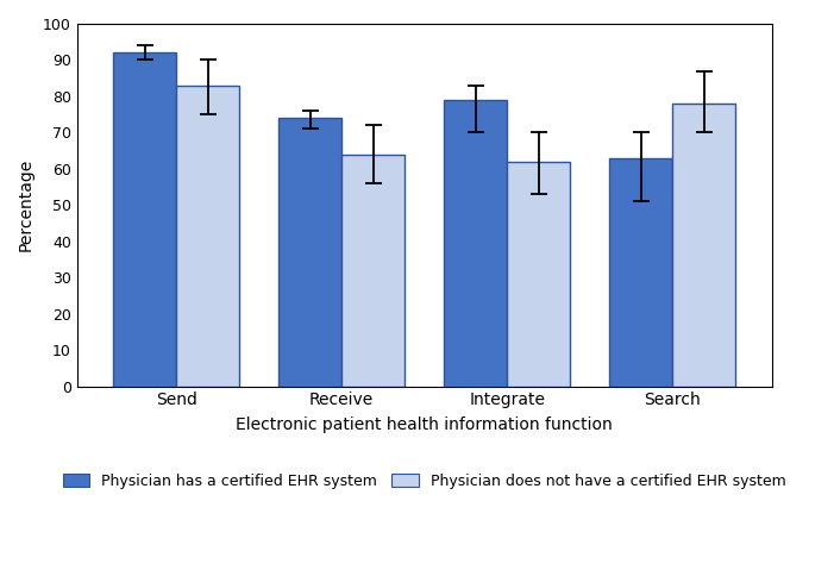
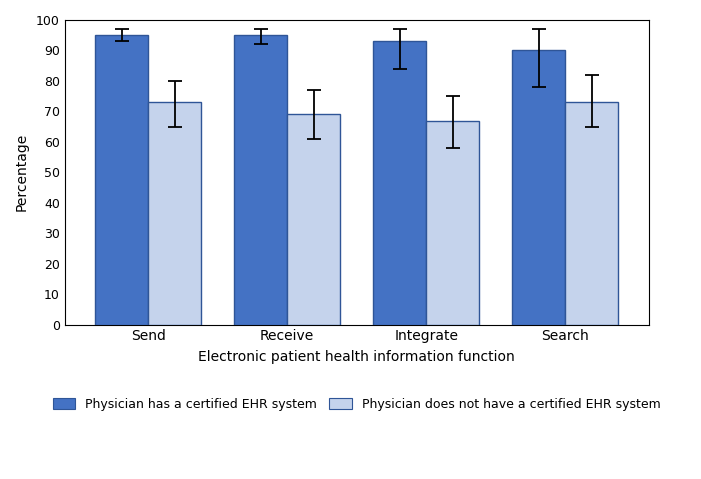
Physician has a certified EHR system/Send: 92 -> 95
Physician does not have a certified EHR system/Send: 83 -> 73
Physician has a certified EHR system/Receive: 74 -> 95
Physician does not have a certified EHR system/Receive: 64 -> 69
Physician has a certified EHR system/Integrate: 79 -> 93
Physician does not have a certified EHR system/Integrate: 62 -> 67
Physician has a certified EHR system/Search: 63 -> 90
Physician does not have a certified EHR system/Search: 78 -> 73
